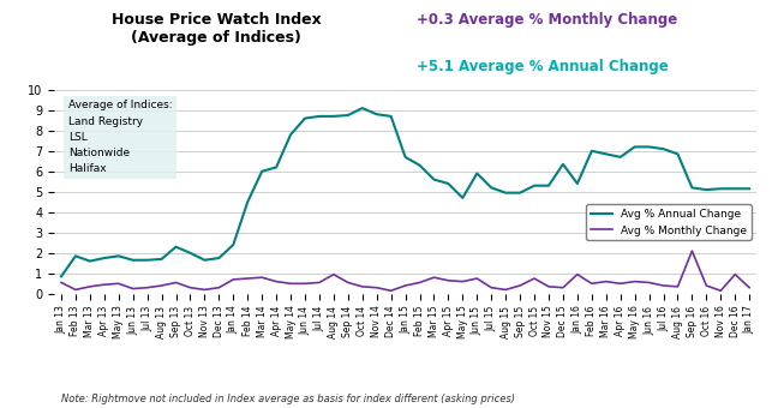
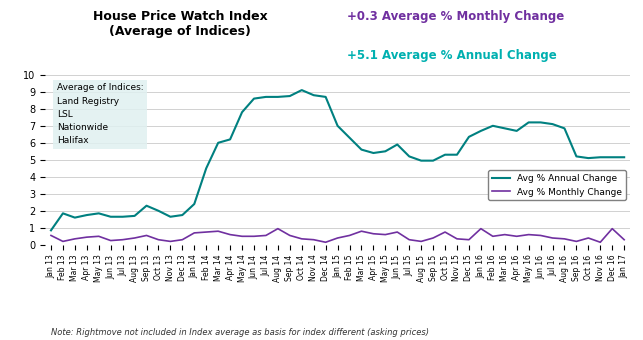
Avg % Annual Change/Jan 15: 6.7 -> 7.0
Avg % Annual Change/May 15: 4.7 -> 5.5
Avg % Annual Change/Jan 16: 5.4 -> 6.7
Avg % Monthly Change/Sep 16: 2.1 -> 0.2
